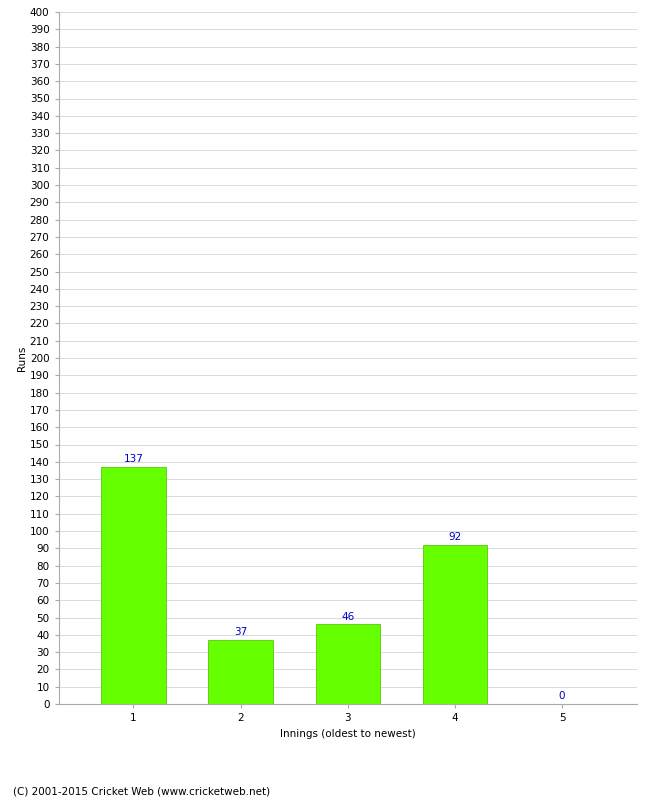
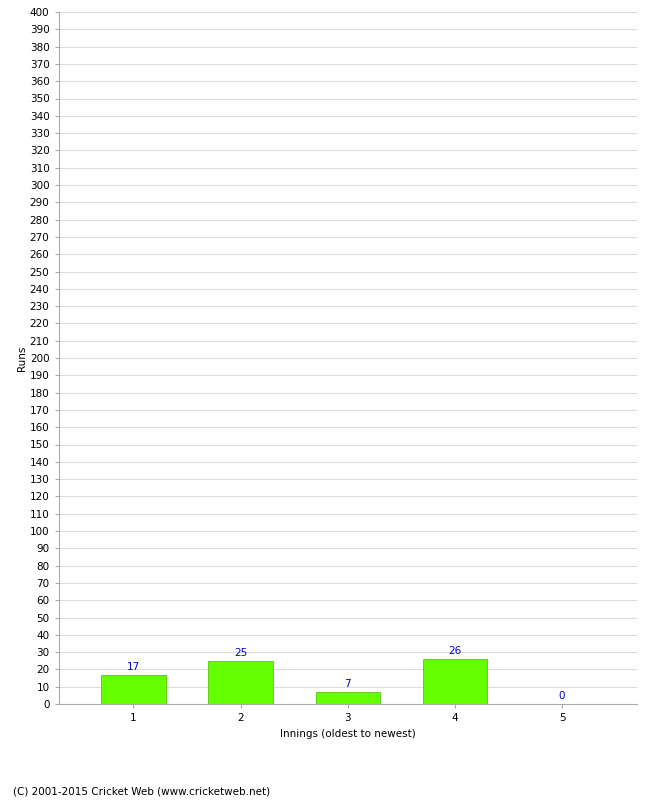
1: 137 -> 17
2: 37 -> 25
3: 46 -> 7
4: 92 -> 26
